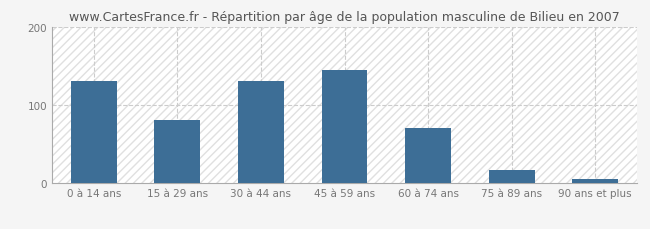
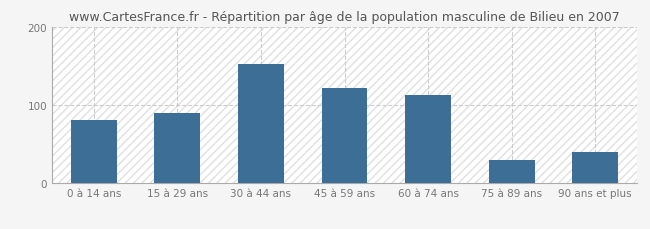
0 à 14 ans: 130 -> 80
15 à 29 ans: 80 -> 90
30 à 44 ans: 130 -> 152
45 à 59 ans: 145 -> 122
60 à 74 ans: 70 -> 112
75 à 89 ans: 17 -> 30
90 ans et plus: 5 -> 40
